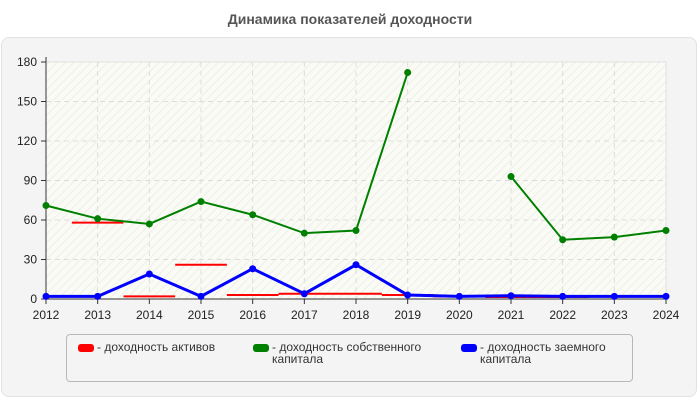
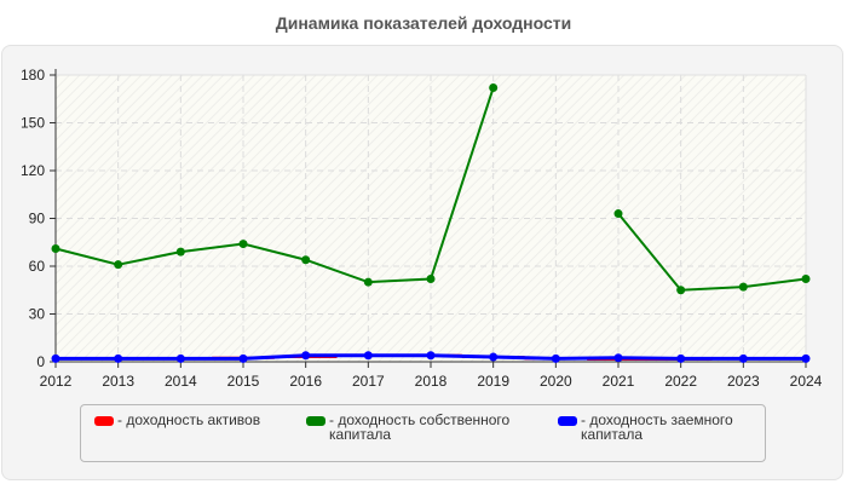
- доходность активов/2013: 58 -> 2
- доходность собственного капитала/2014: 57 -> 69
- доходность заемного капитала/2014: 19 -> 2
- доходность активов/2015: 26 -> 2
- доходность заемного капитала/2016: 23 -> 4
- доходность заемного капитала/2018: 26 -> 4
